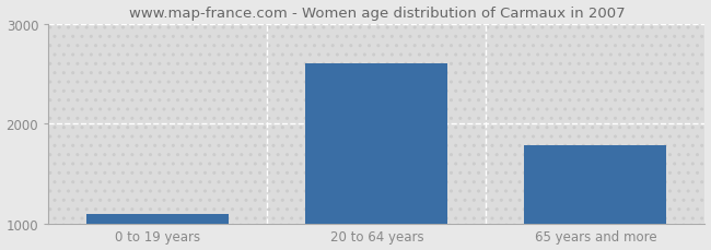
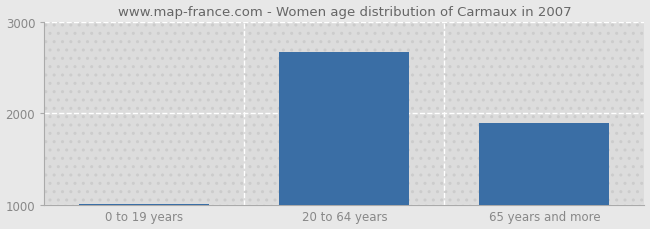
0 to 19 years: 1100 -> 1010
20 to 64 years: 2600 -> 2670
65 years and more: 1780 -> 1890
